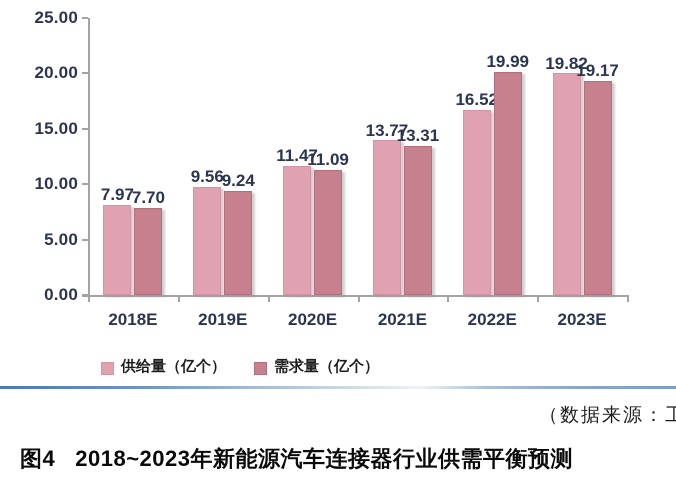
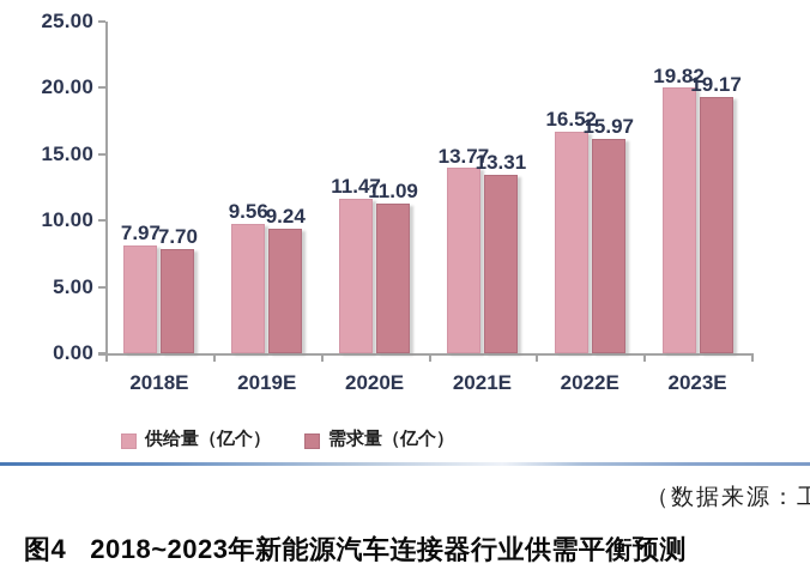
需求量（亿个）/2022E: 19.99 -> 15.97
